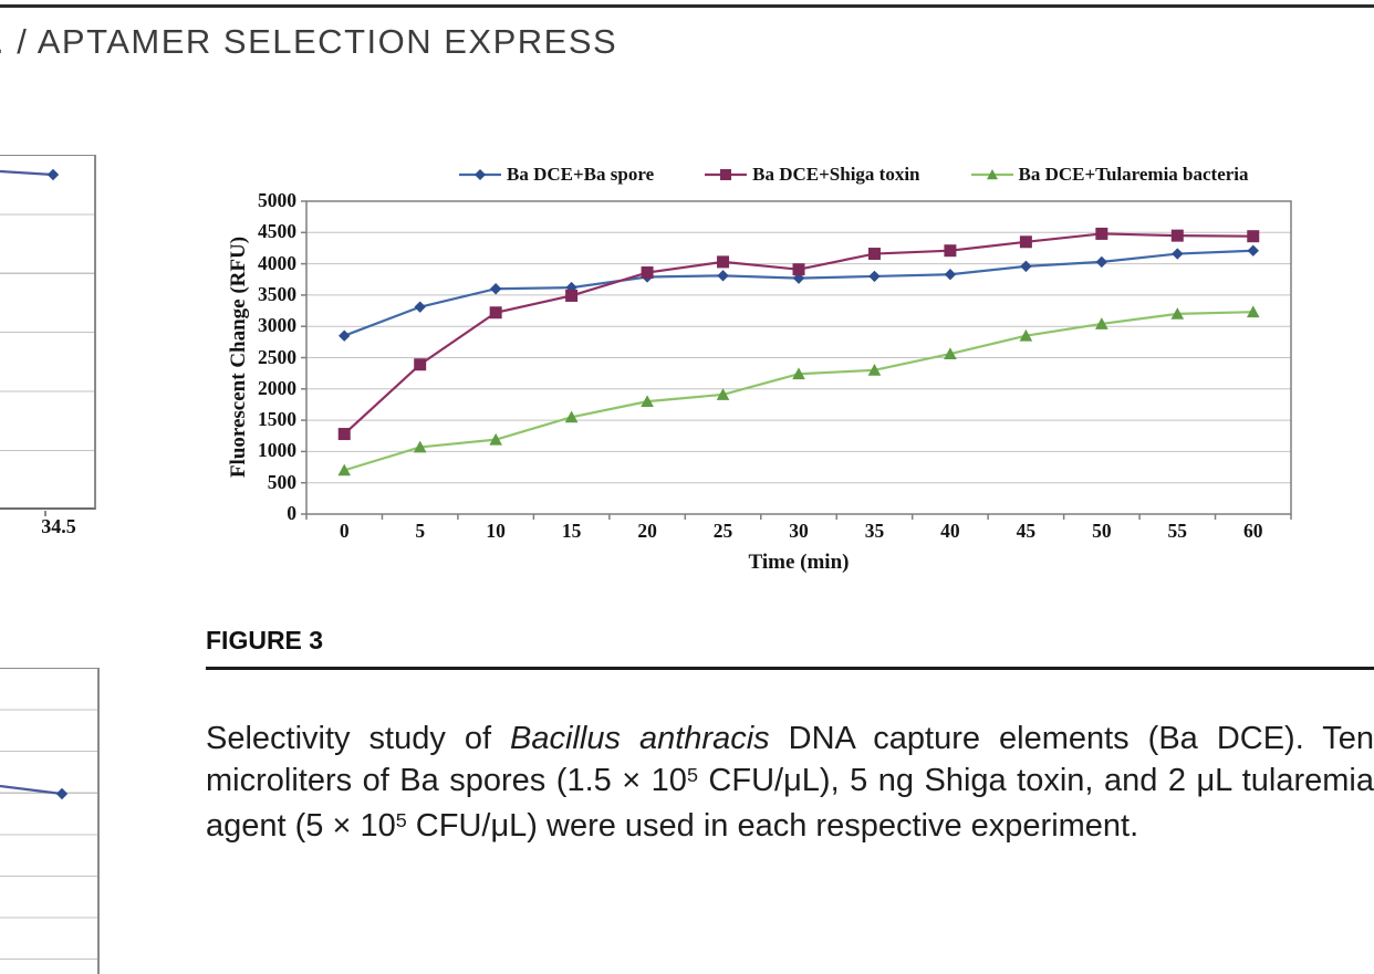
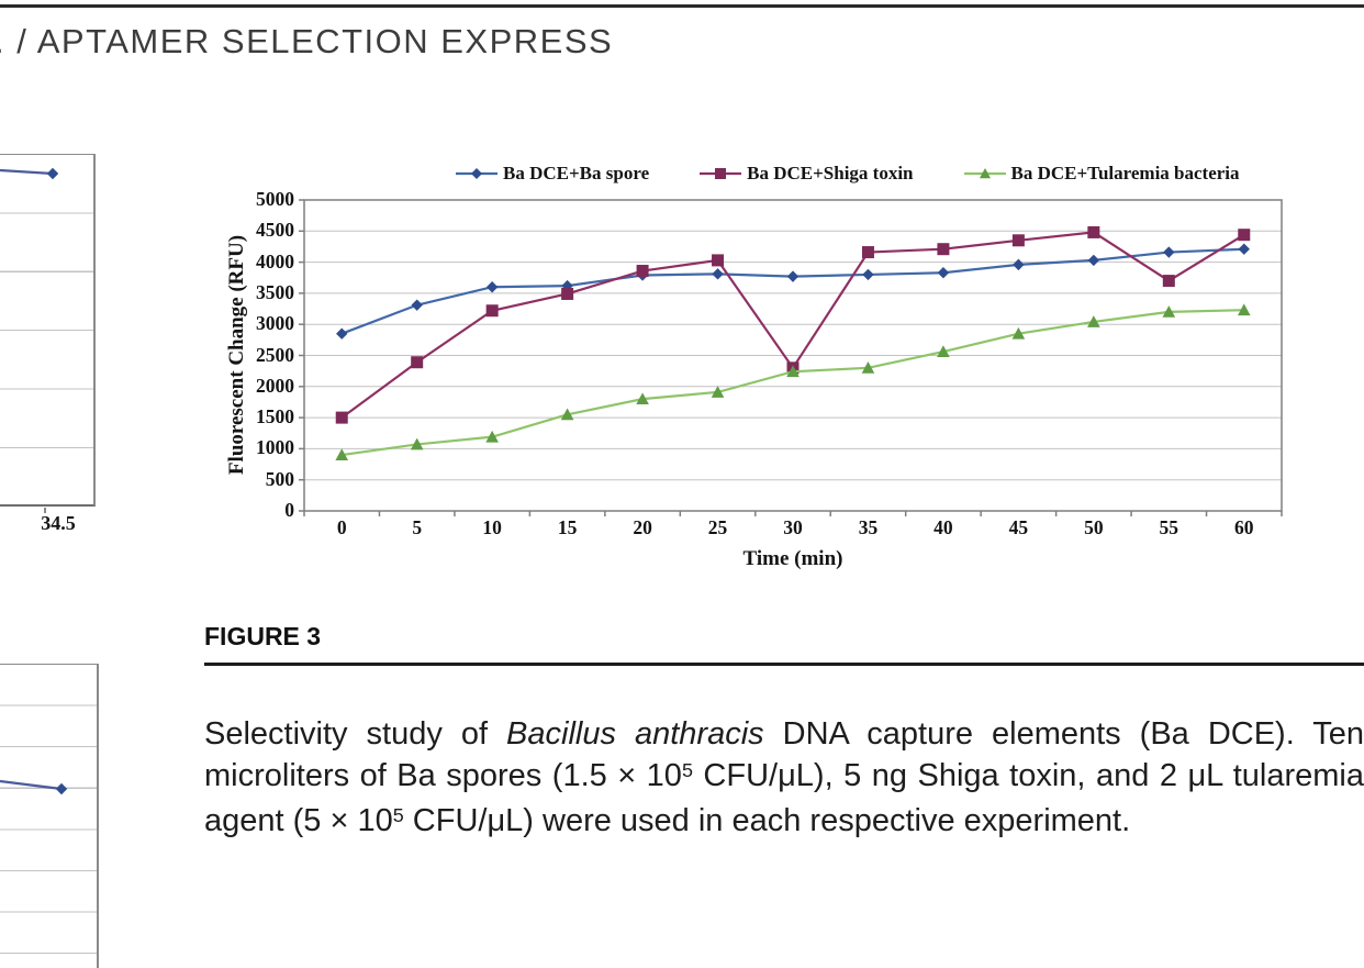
Ba DCE+Shiga toxin/0: 1300 -> 1500
Ba DCE+Tularemia bacteria/0: 700 -> 900
Ba DCE+Shiga toxin/30: 3900 -> 2300
Ba DCE+Shiga toxin/55: 4400 -> 3700
